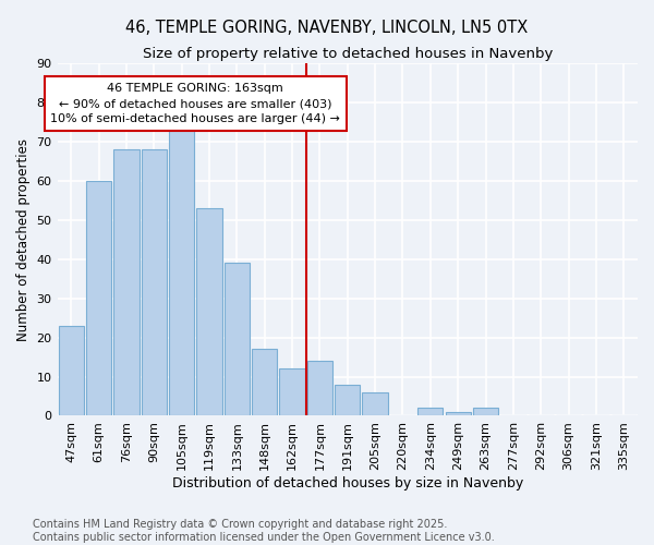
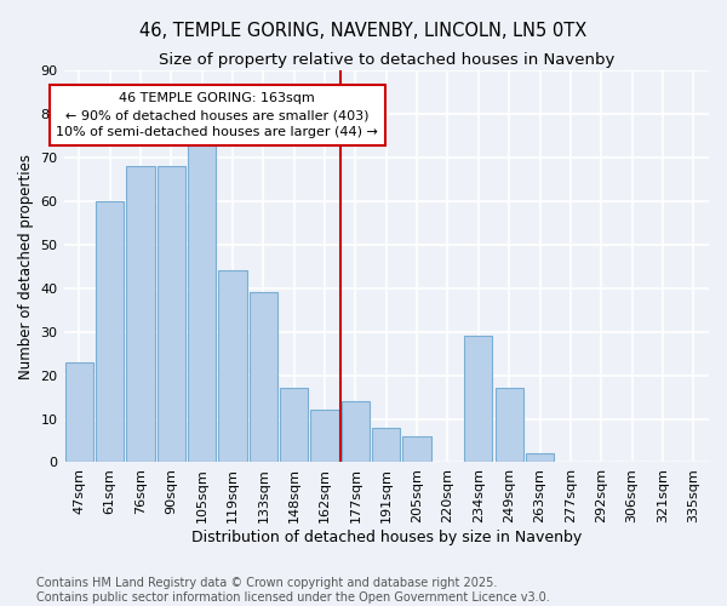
119sqm: 53 -> 44
234sqm: 2 -> 29
249sqm: 1 -> 17
